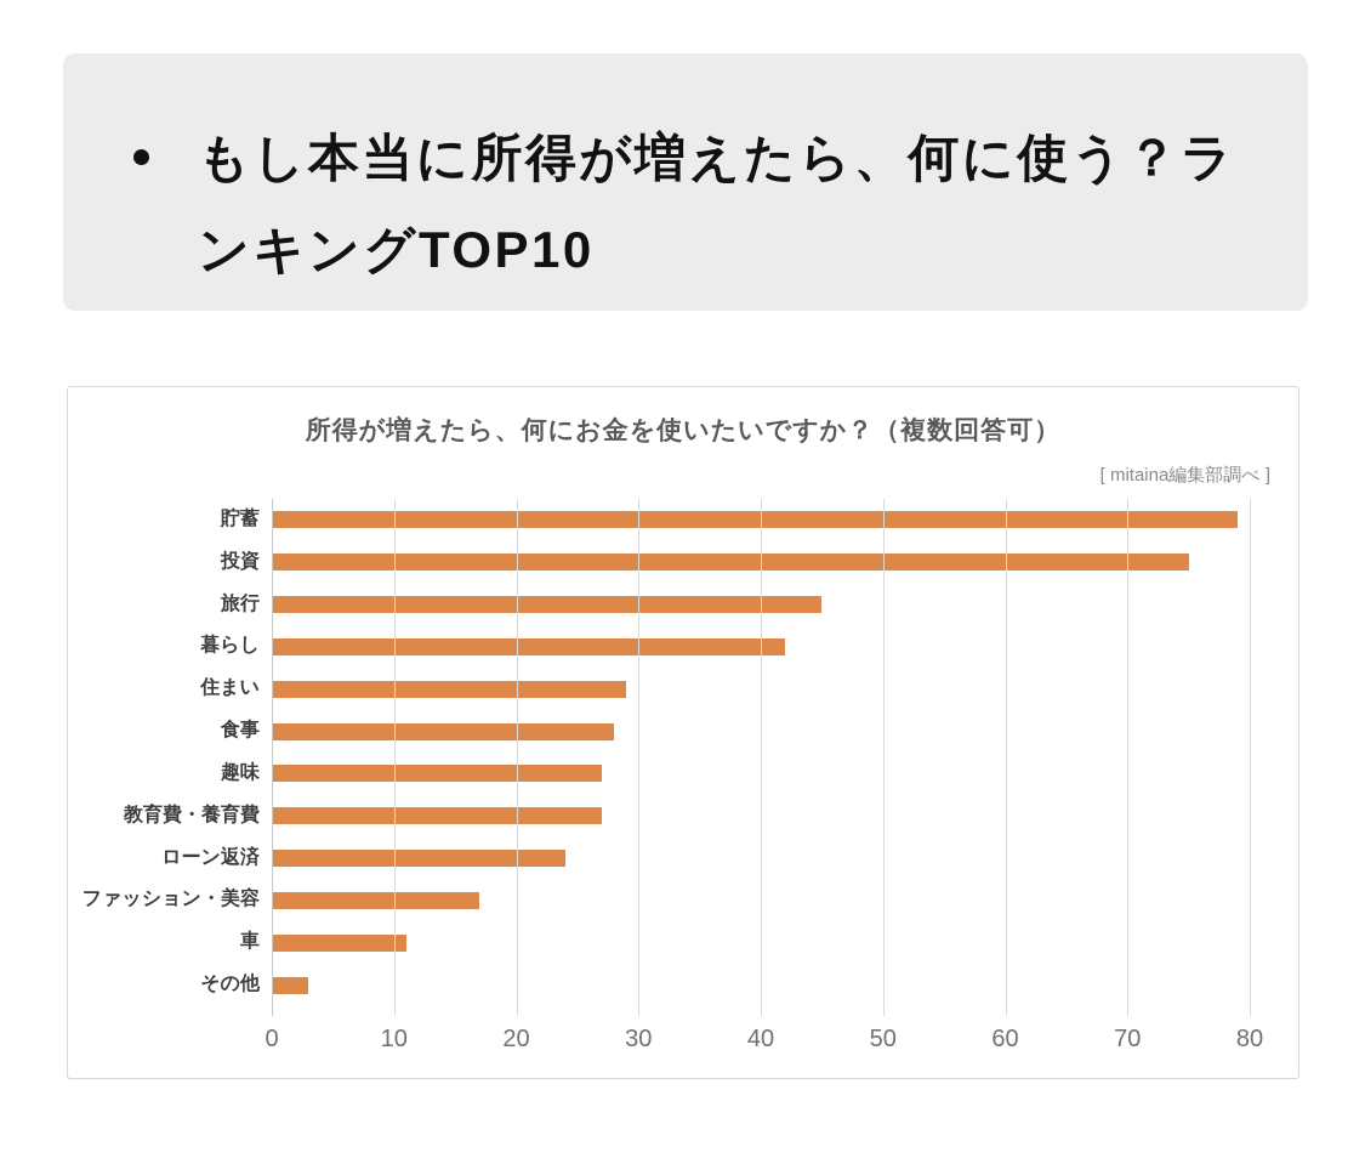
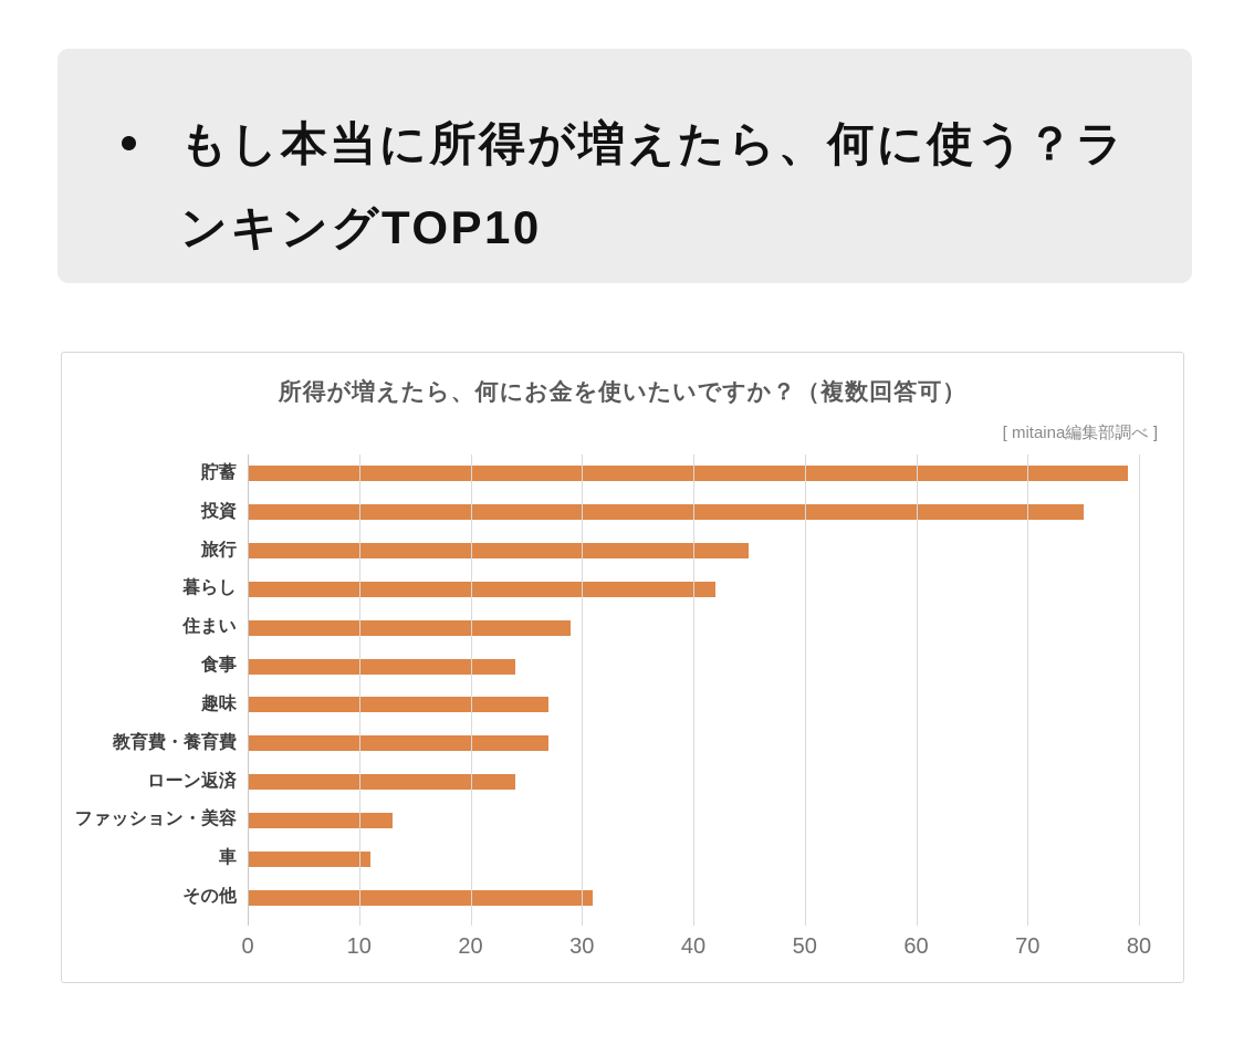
食事: 28 -> 24
ファッション・美容: 17 -> 13
その他: 3 -> 31
